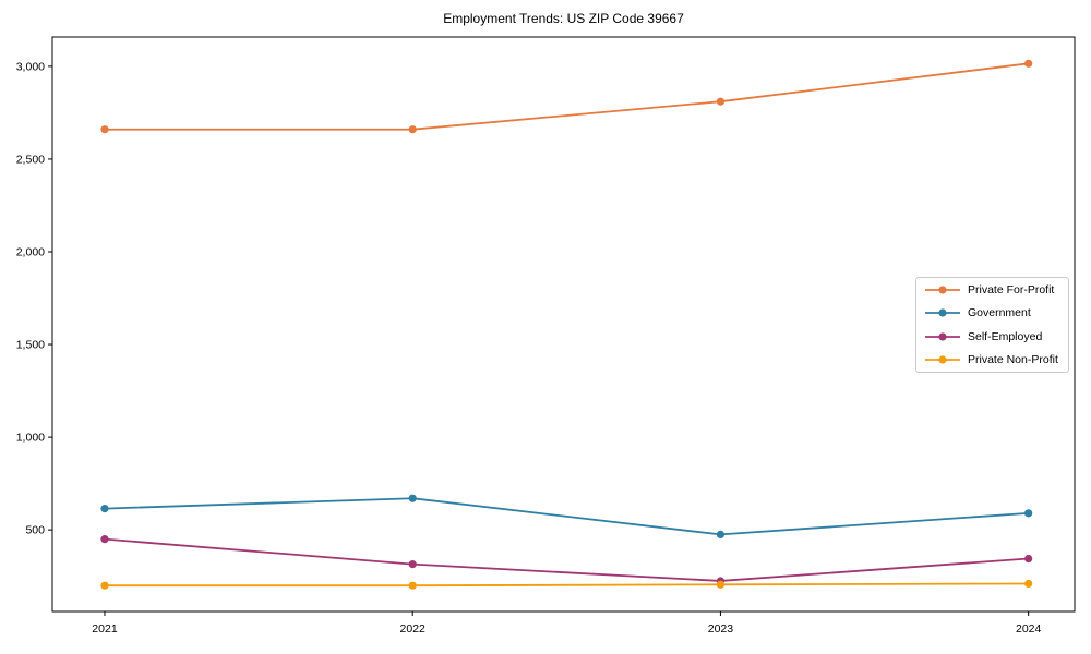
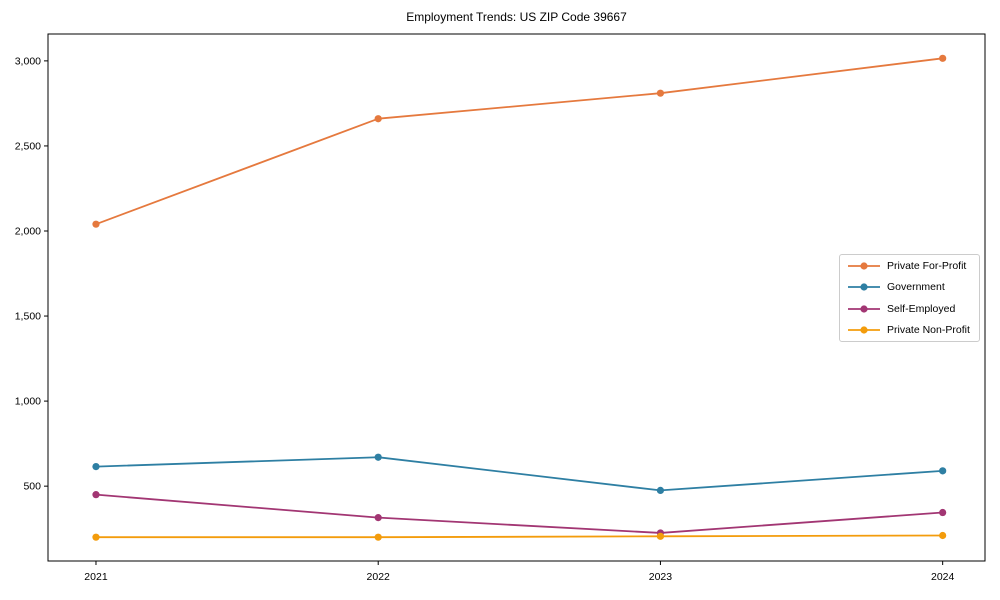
Private For-Profit/2021: 2660 -> 2040
